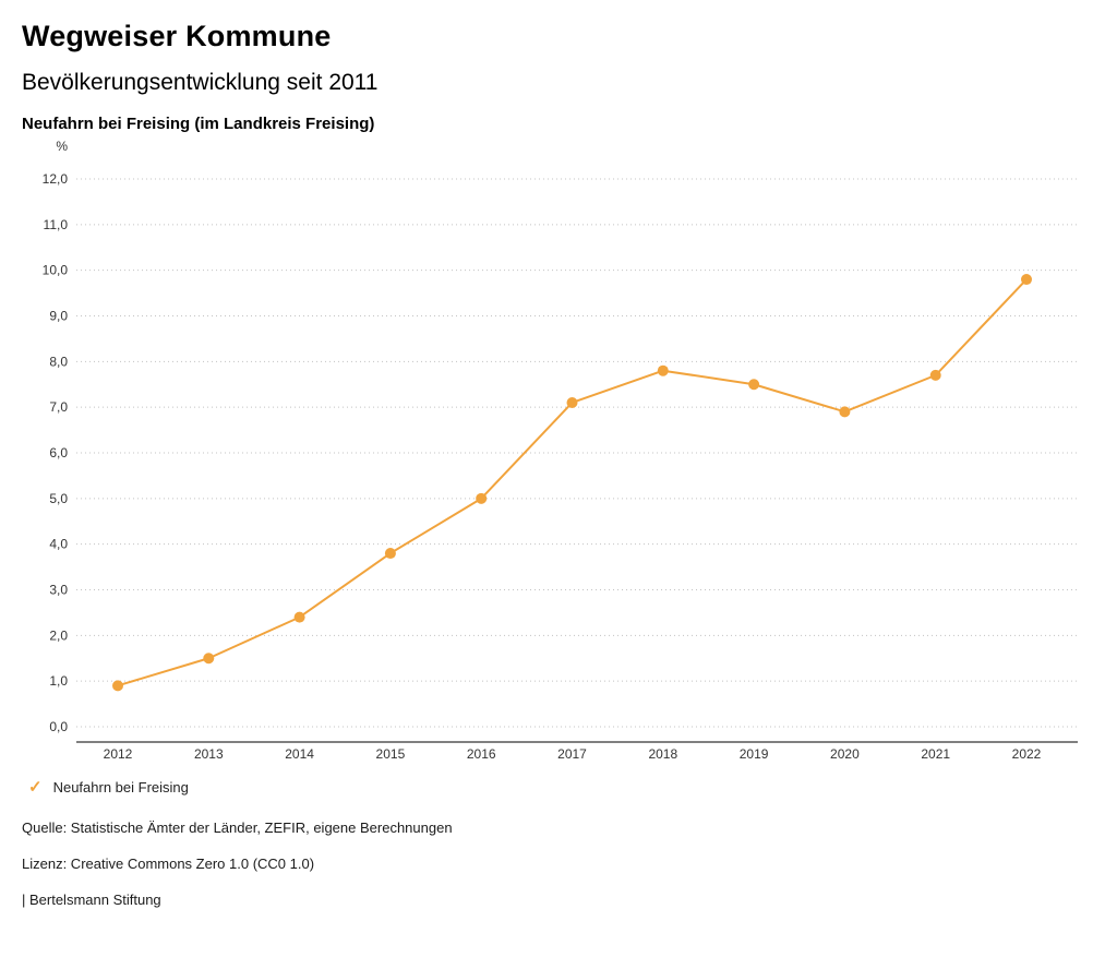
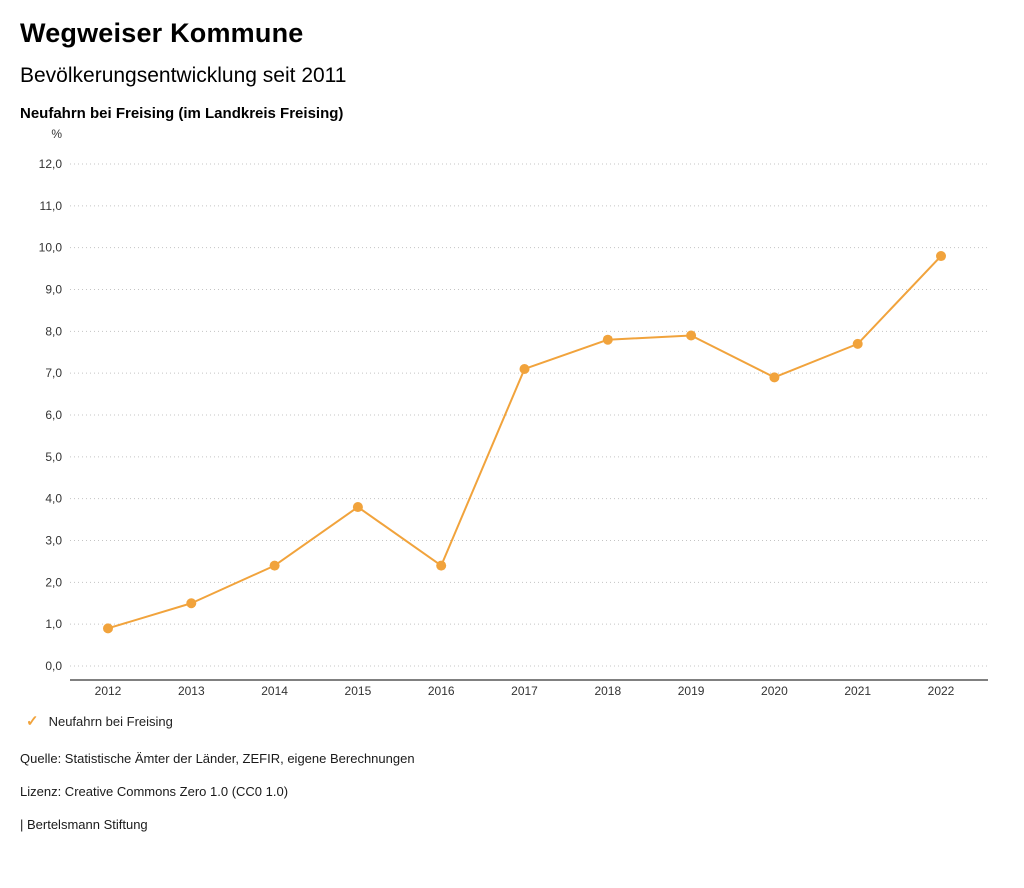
2016: 5,0 -> 2,4
2019: 7,5 -> 7,9
